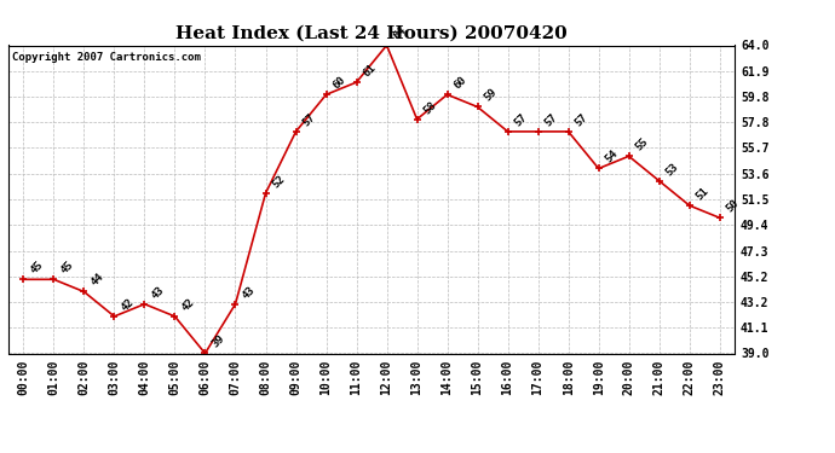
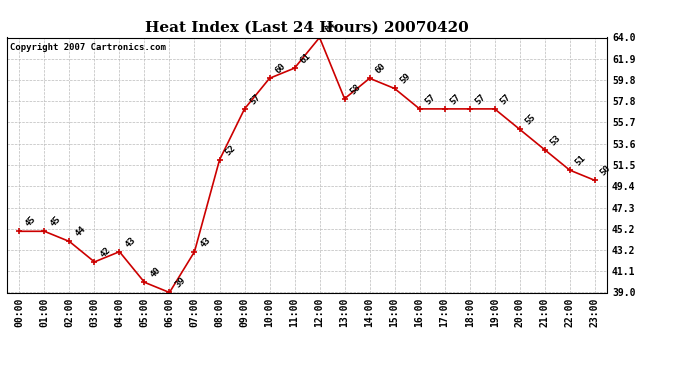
05:00: 42 -> 40
19:00: 54 -> 57
